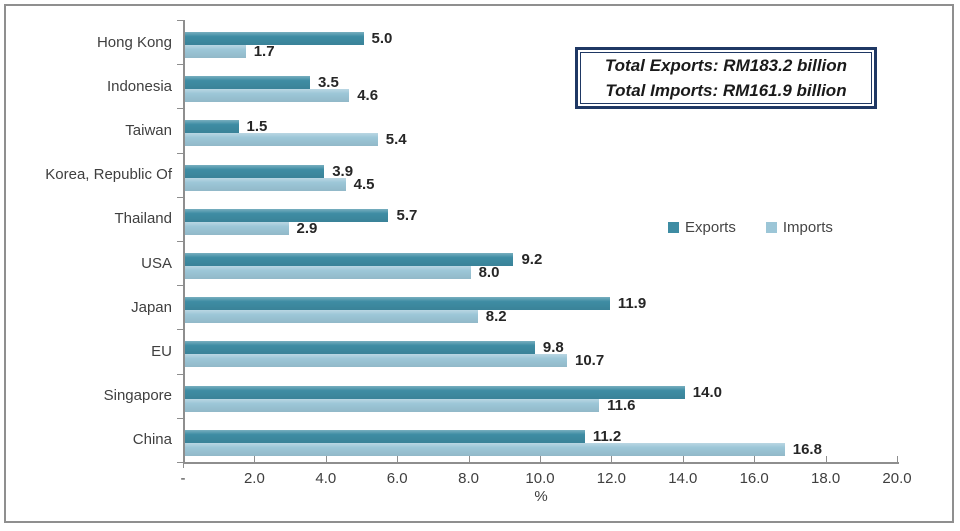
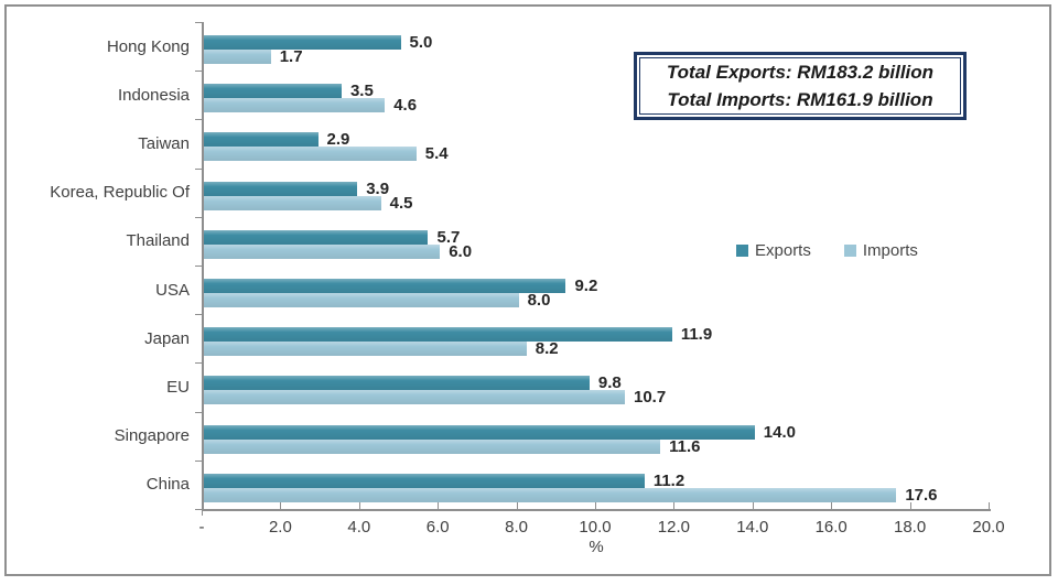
Exports/Taiwan: 1.5 -> 2.9
Imports/Thailand: 2.9 -> 6.0
Imports/China: 16.8 -> 17.6
